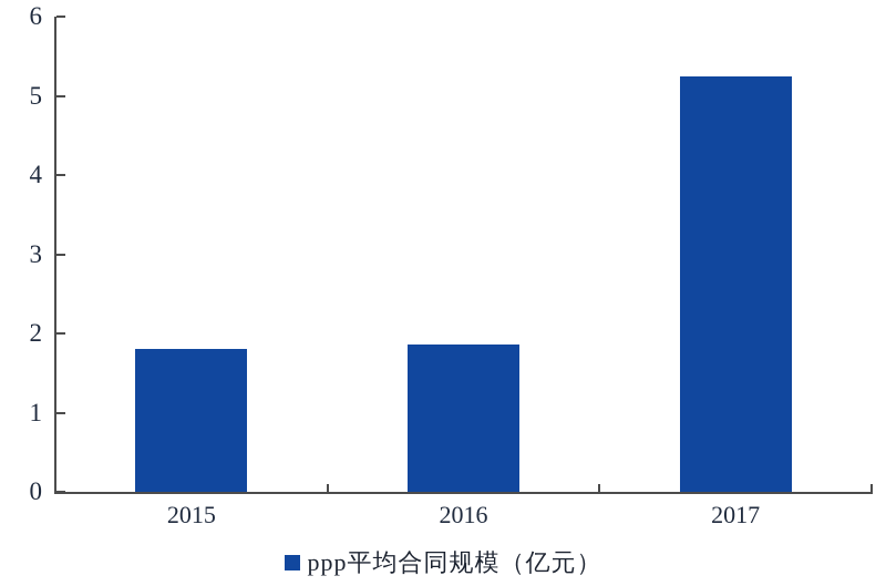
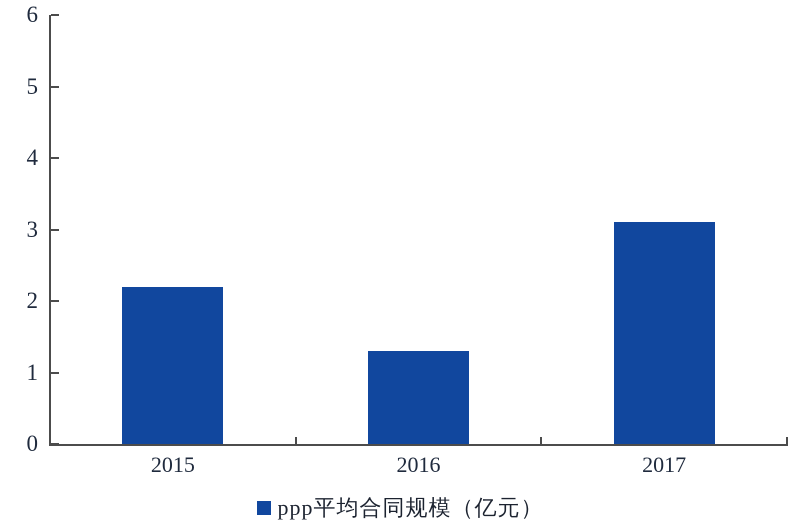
2015: 1.8 -> 2.2
2016: 1.9 -> 1.3
2017: 5.2 -> 3.1
